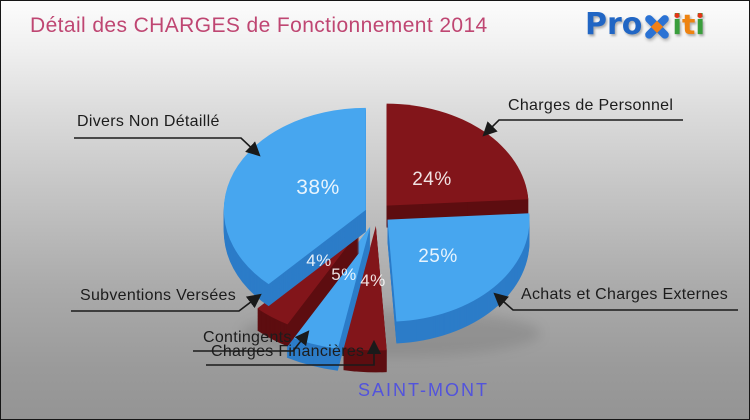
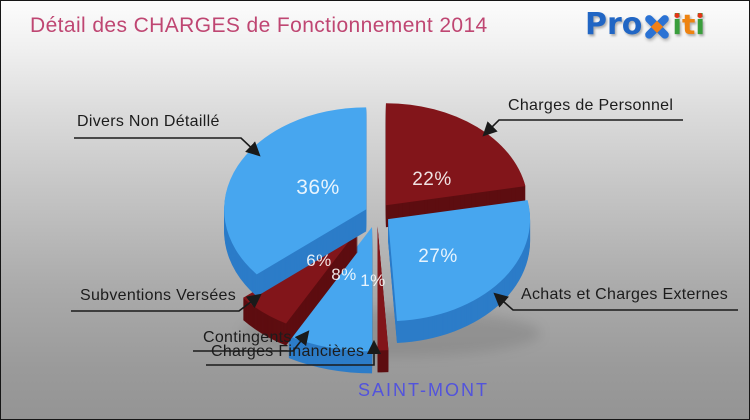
Charges de Personnel: 24% -> 22%
Achats et Charges Externes: 25% -> 27%
Charges Financières: 4% -> 1%
Contingents: 5% -> 8%
Subventions Versées: 4% -> 6%
Divers Non Détaillé: 38% -> 36%
